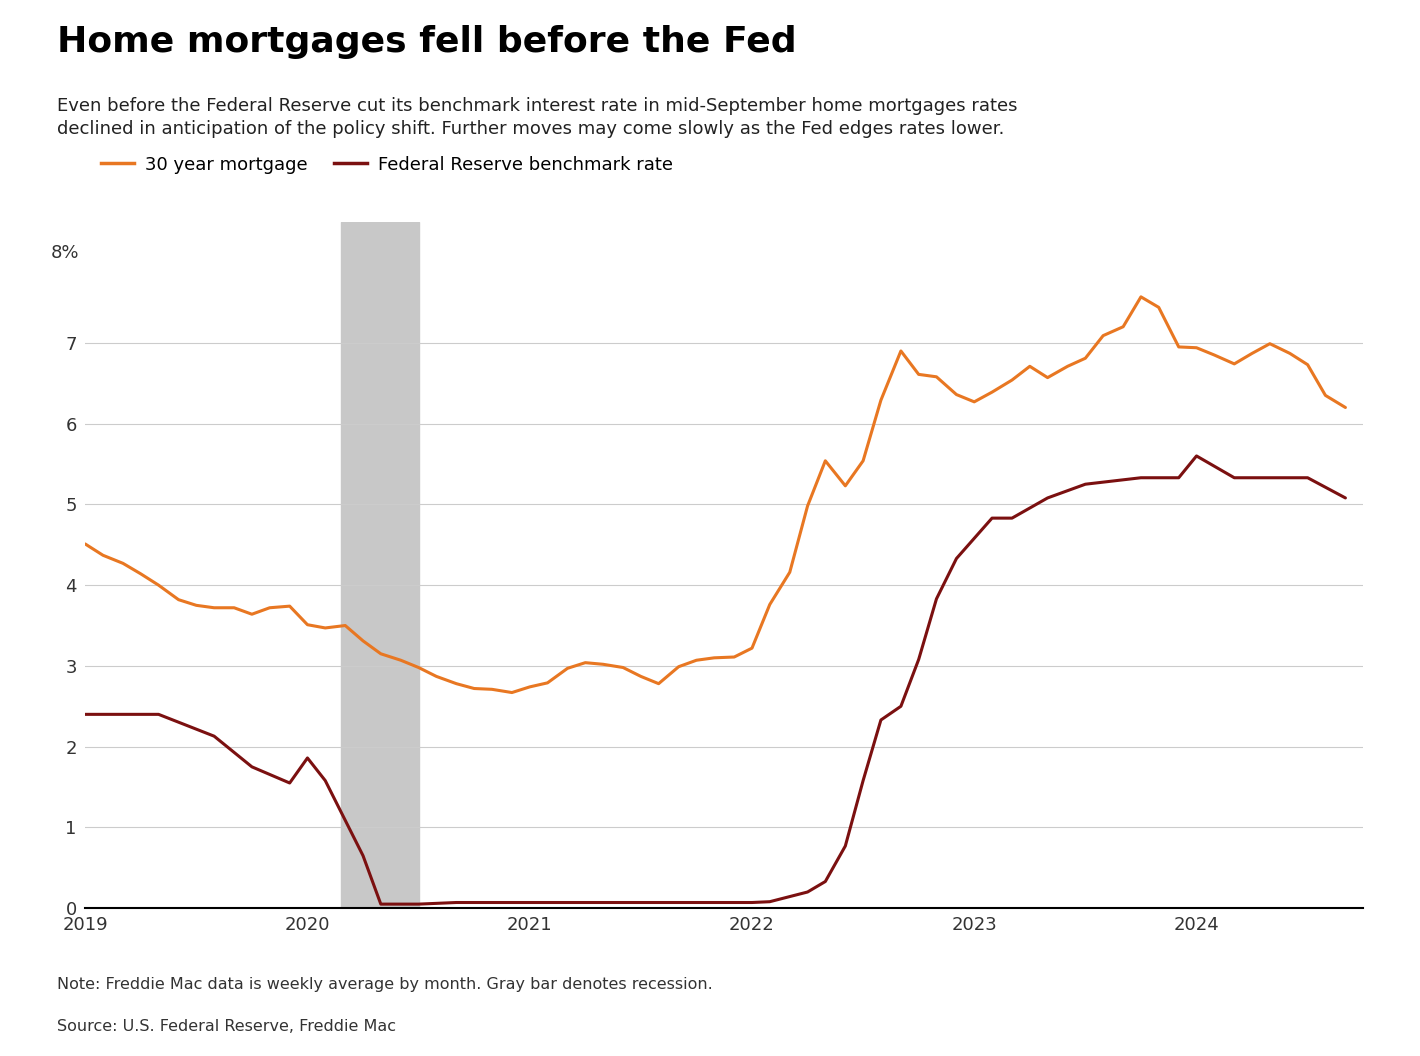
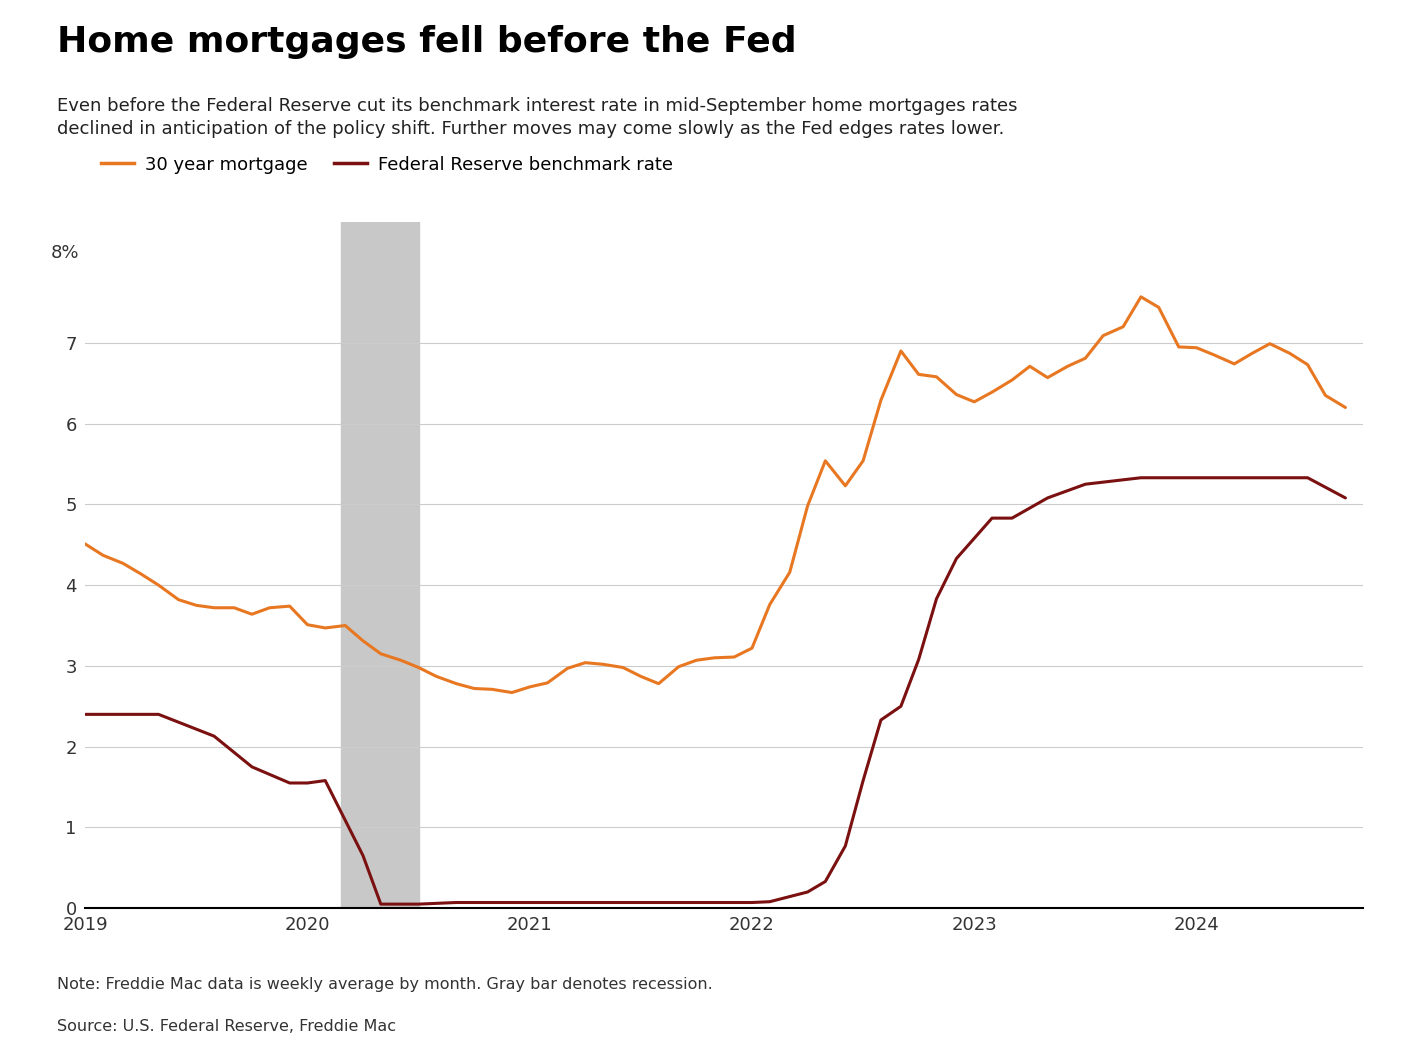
Federal Reserve benchmark rate/2020: 1.86 -> 1.55
Federal Reserve benchmark rate/2024: 5.60 -> 5.33
